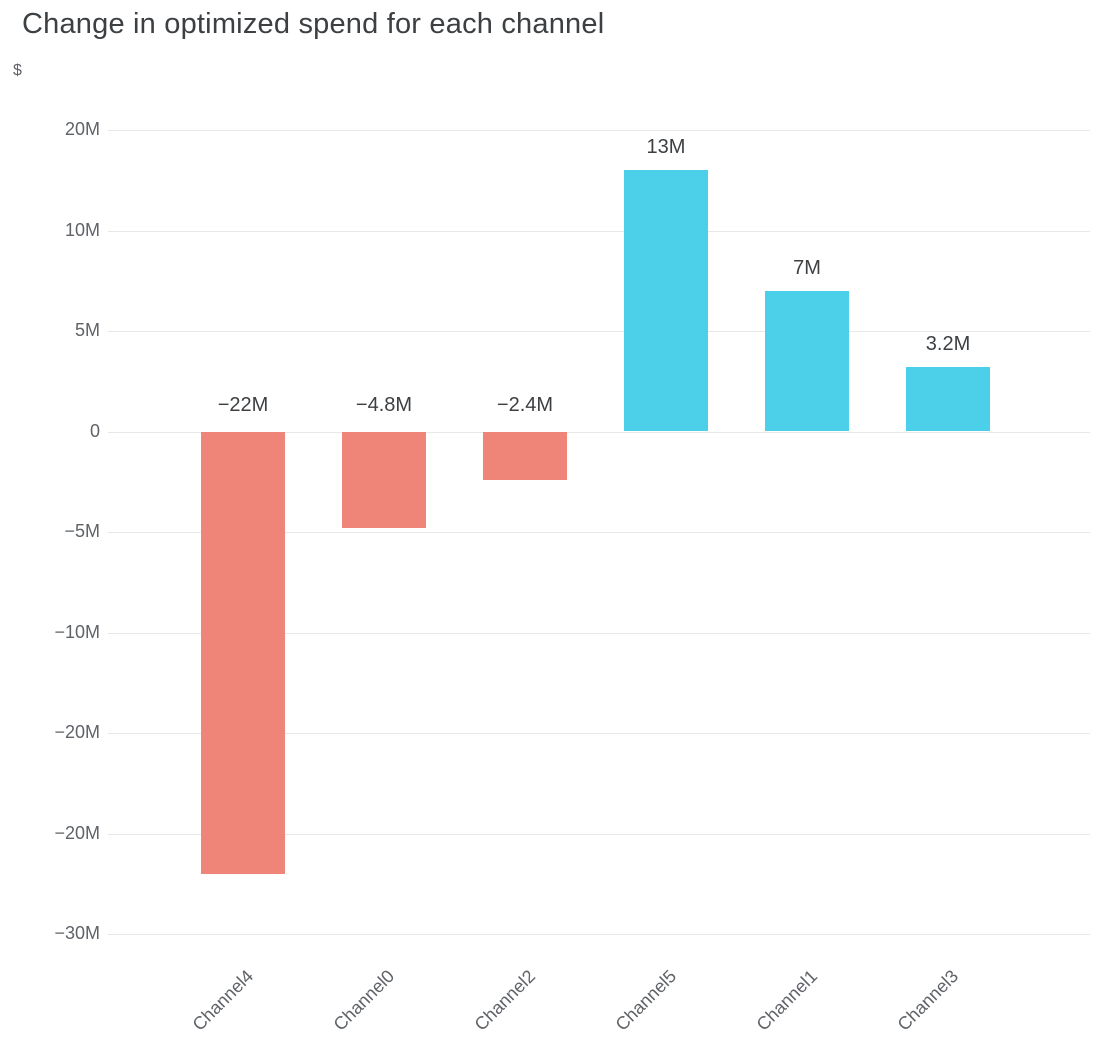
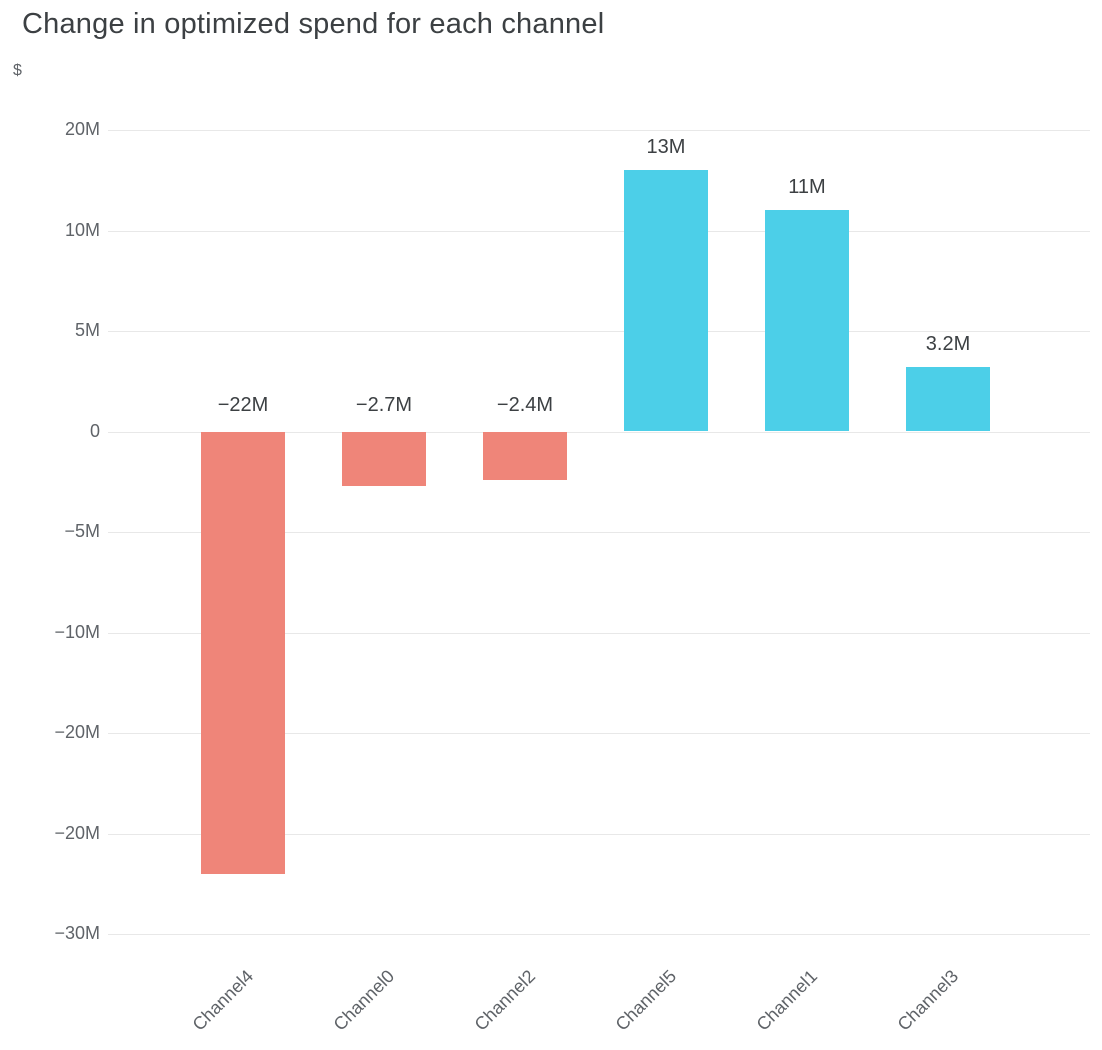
Channel0: −4.8M -> −2.7M
Channel1: 7M -> 11M
